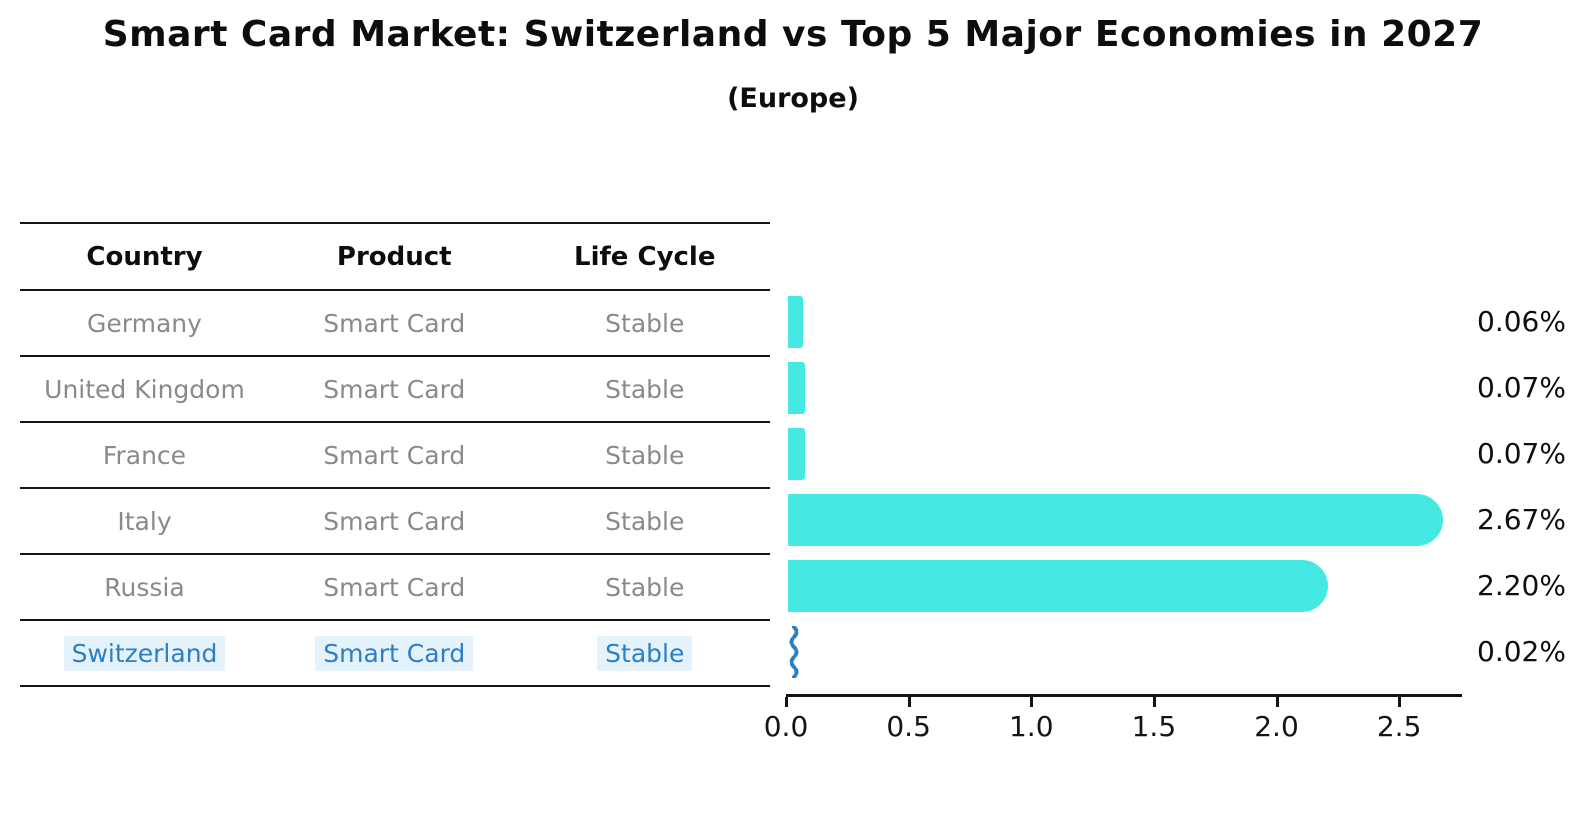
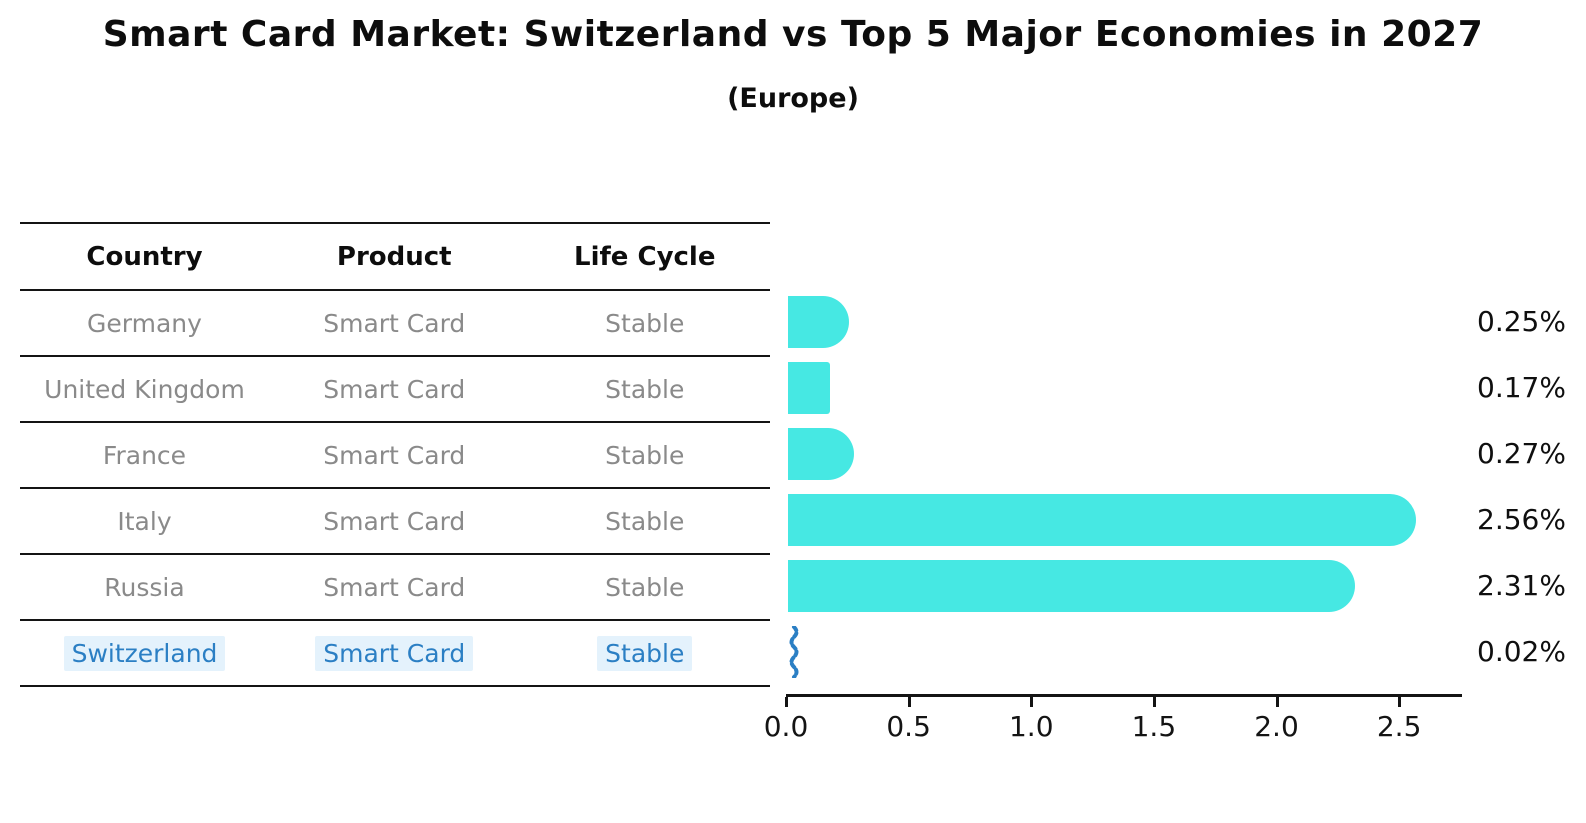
Germany: 0.06% -> 0.25%
United Kingdom: 0.07% -> 0.17%
France: 0.07% -> 0.27%
Italy: 2.67% -> 2.56%
Russia: 2.20% -> 2.31%
